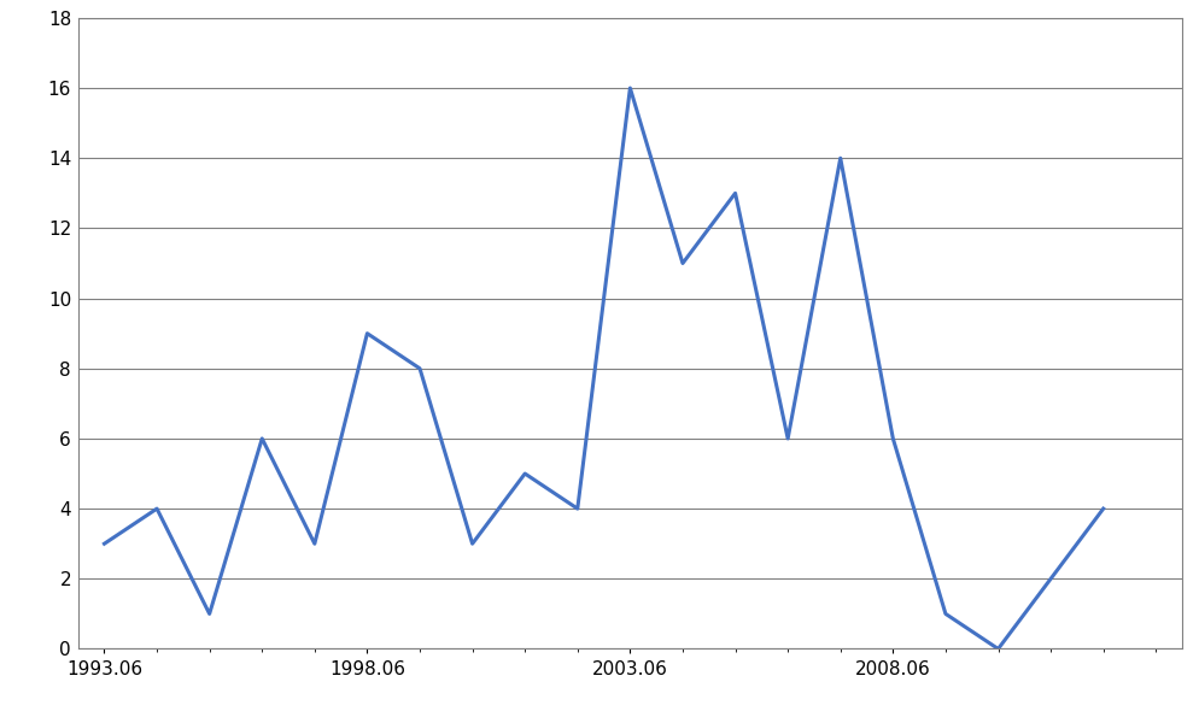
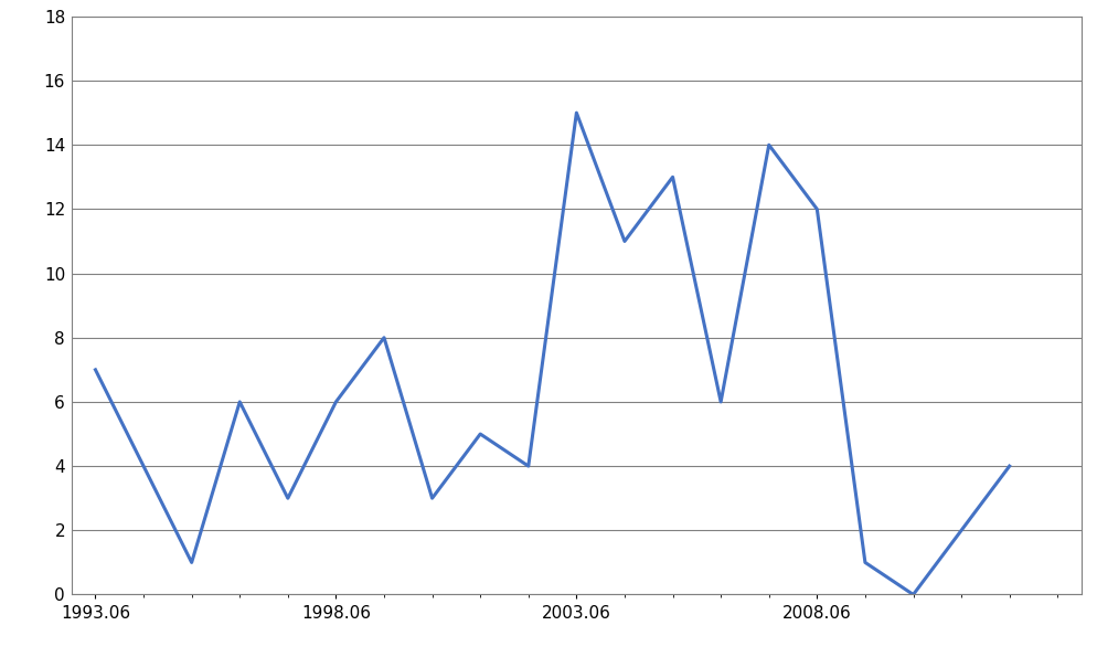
1993.06: 3 -> 7
1998.06: 9 -> 6
2003.06: 16 -> 15
2008.06: 6 -> 12
